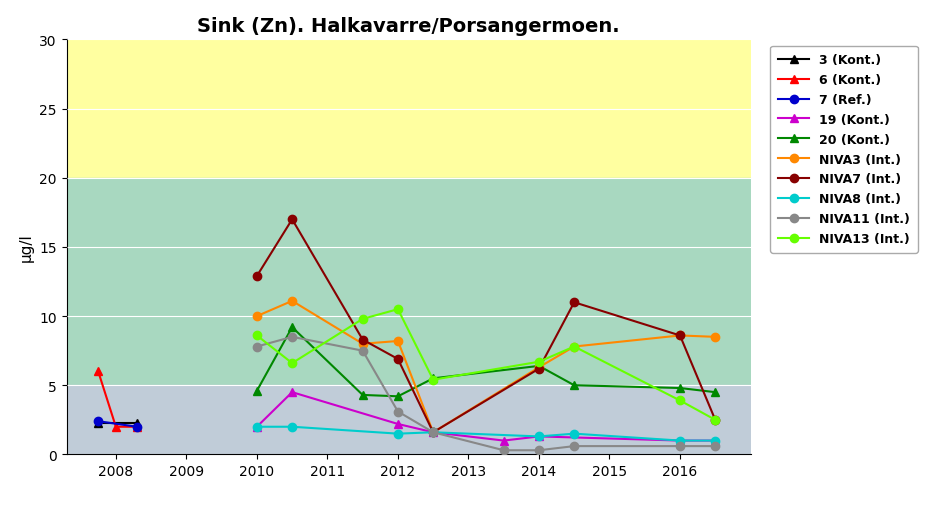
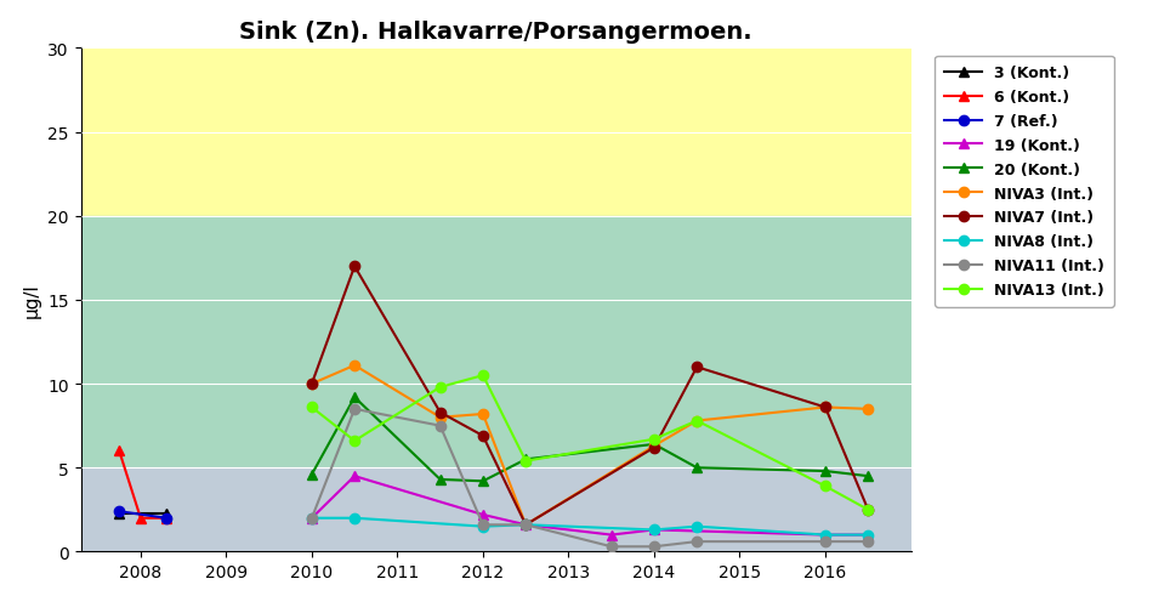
NIVA7 (Int.)/2010: 12.9 -> 10.0
NIVA11 (Int.)/2010: 7.8 -> 2.0
NIVA11 (Int.)/2012: 3.1 -> 1.6
